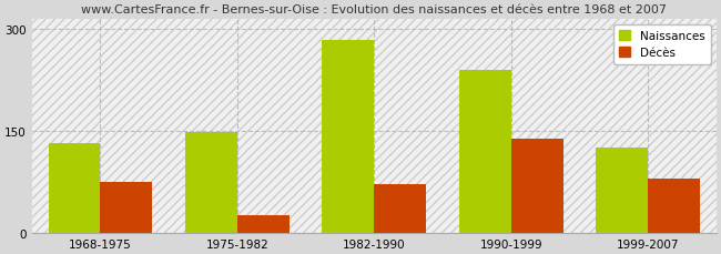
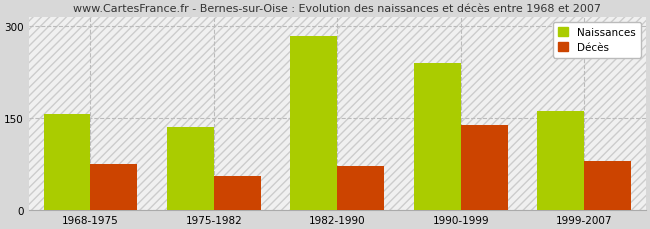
Naissances/1968-1975: 132 -> 157
Naissances/1975-1982: 148 -> 135
Décès/1975-1982: 26 -> 55
Naissances/1999-2007: 126 -> 162
